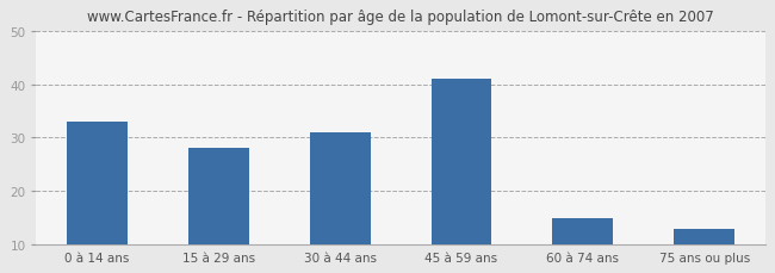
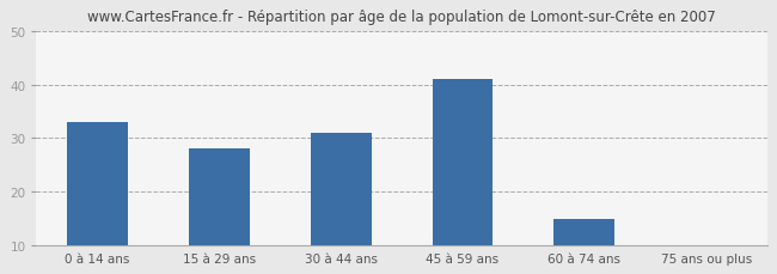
75 ans ou plus: 13 -> 10
